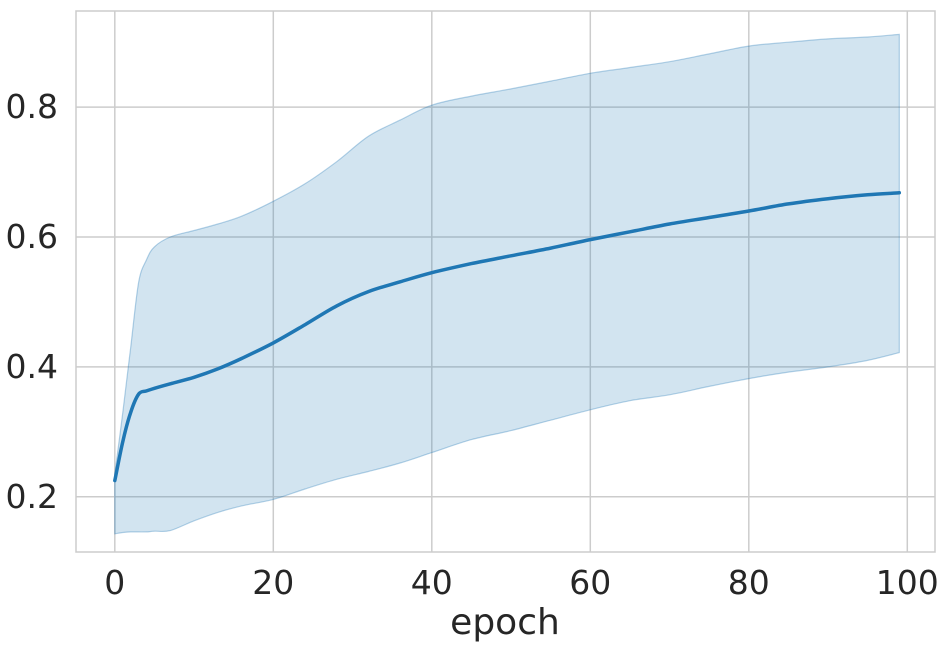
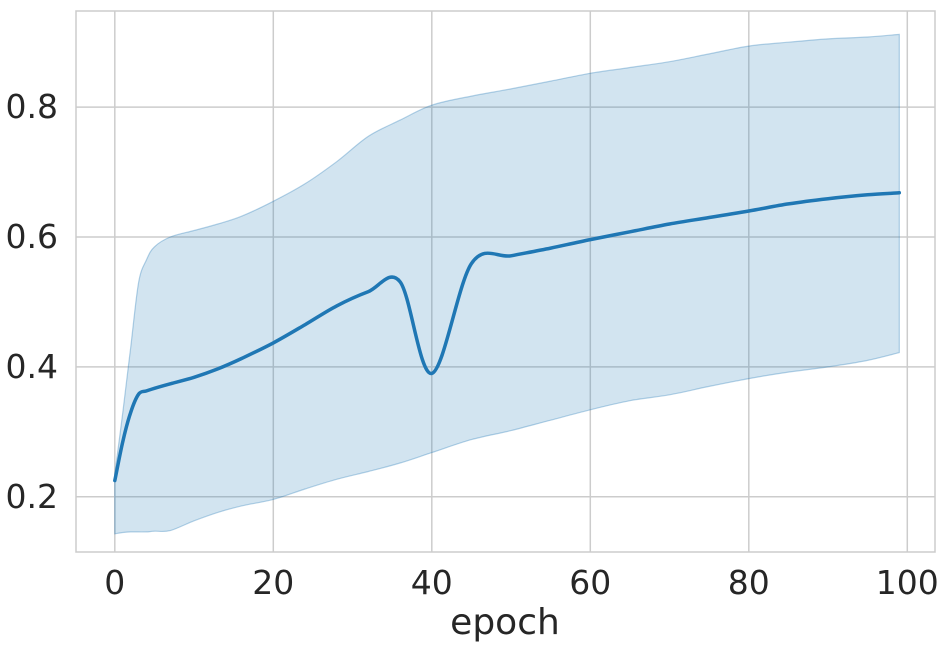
40: 0.55 -> 0.39
